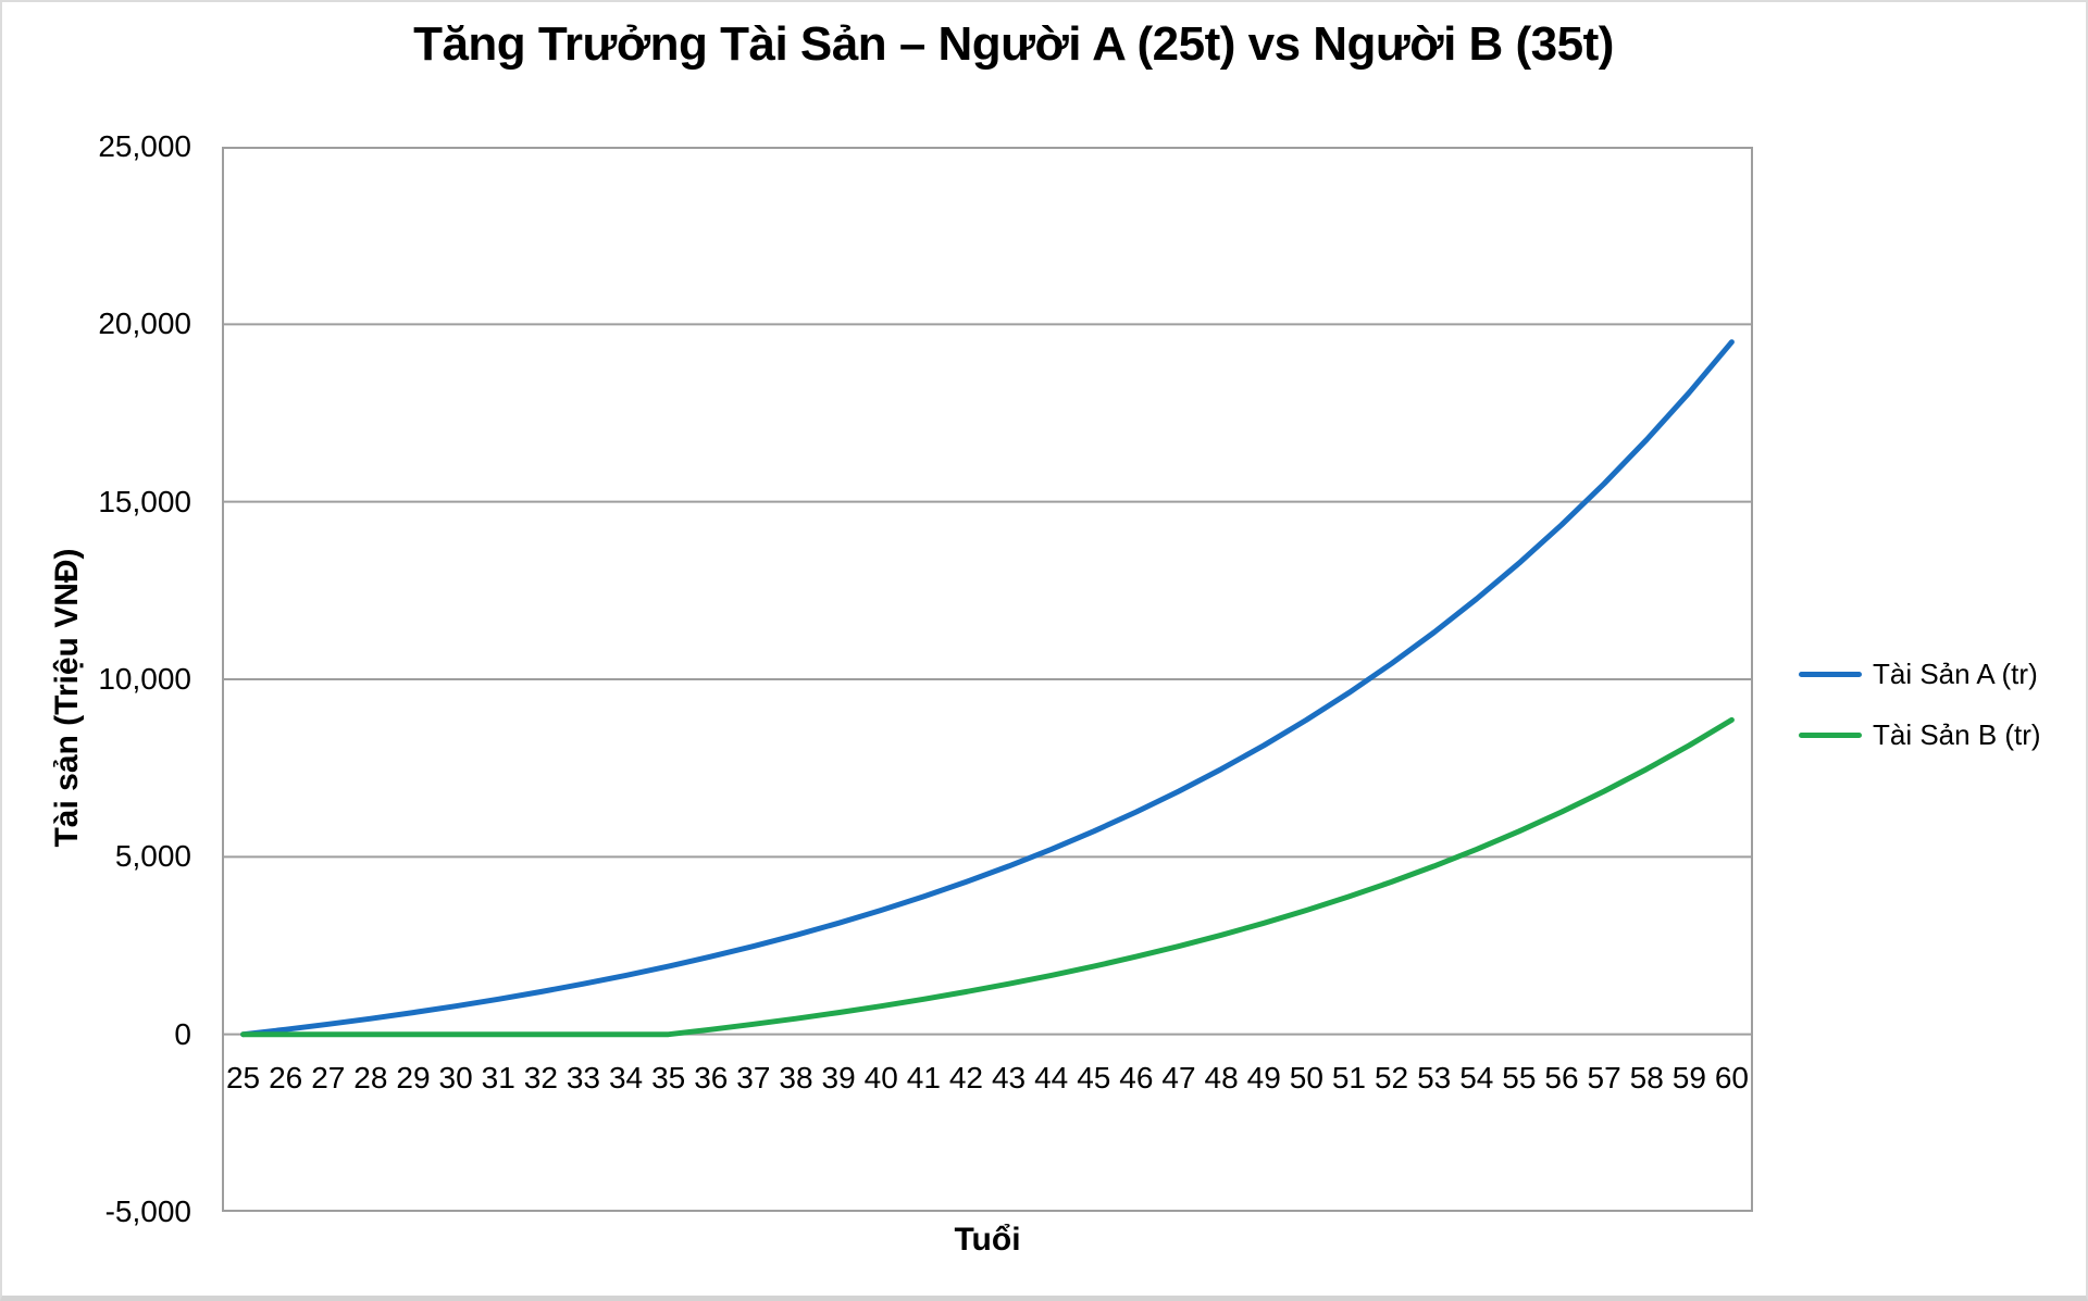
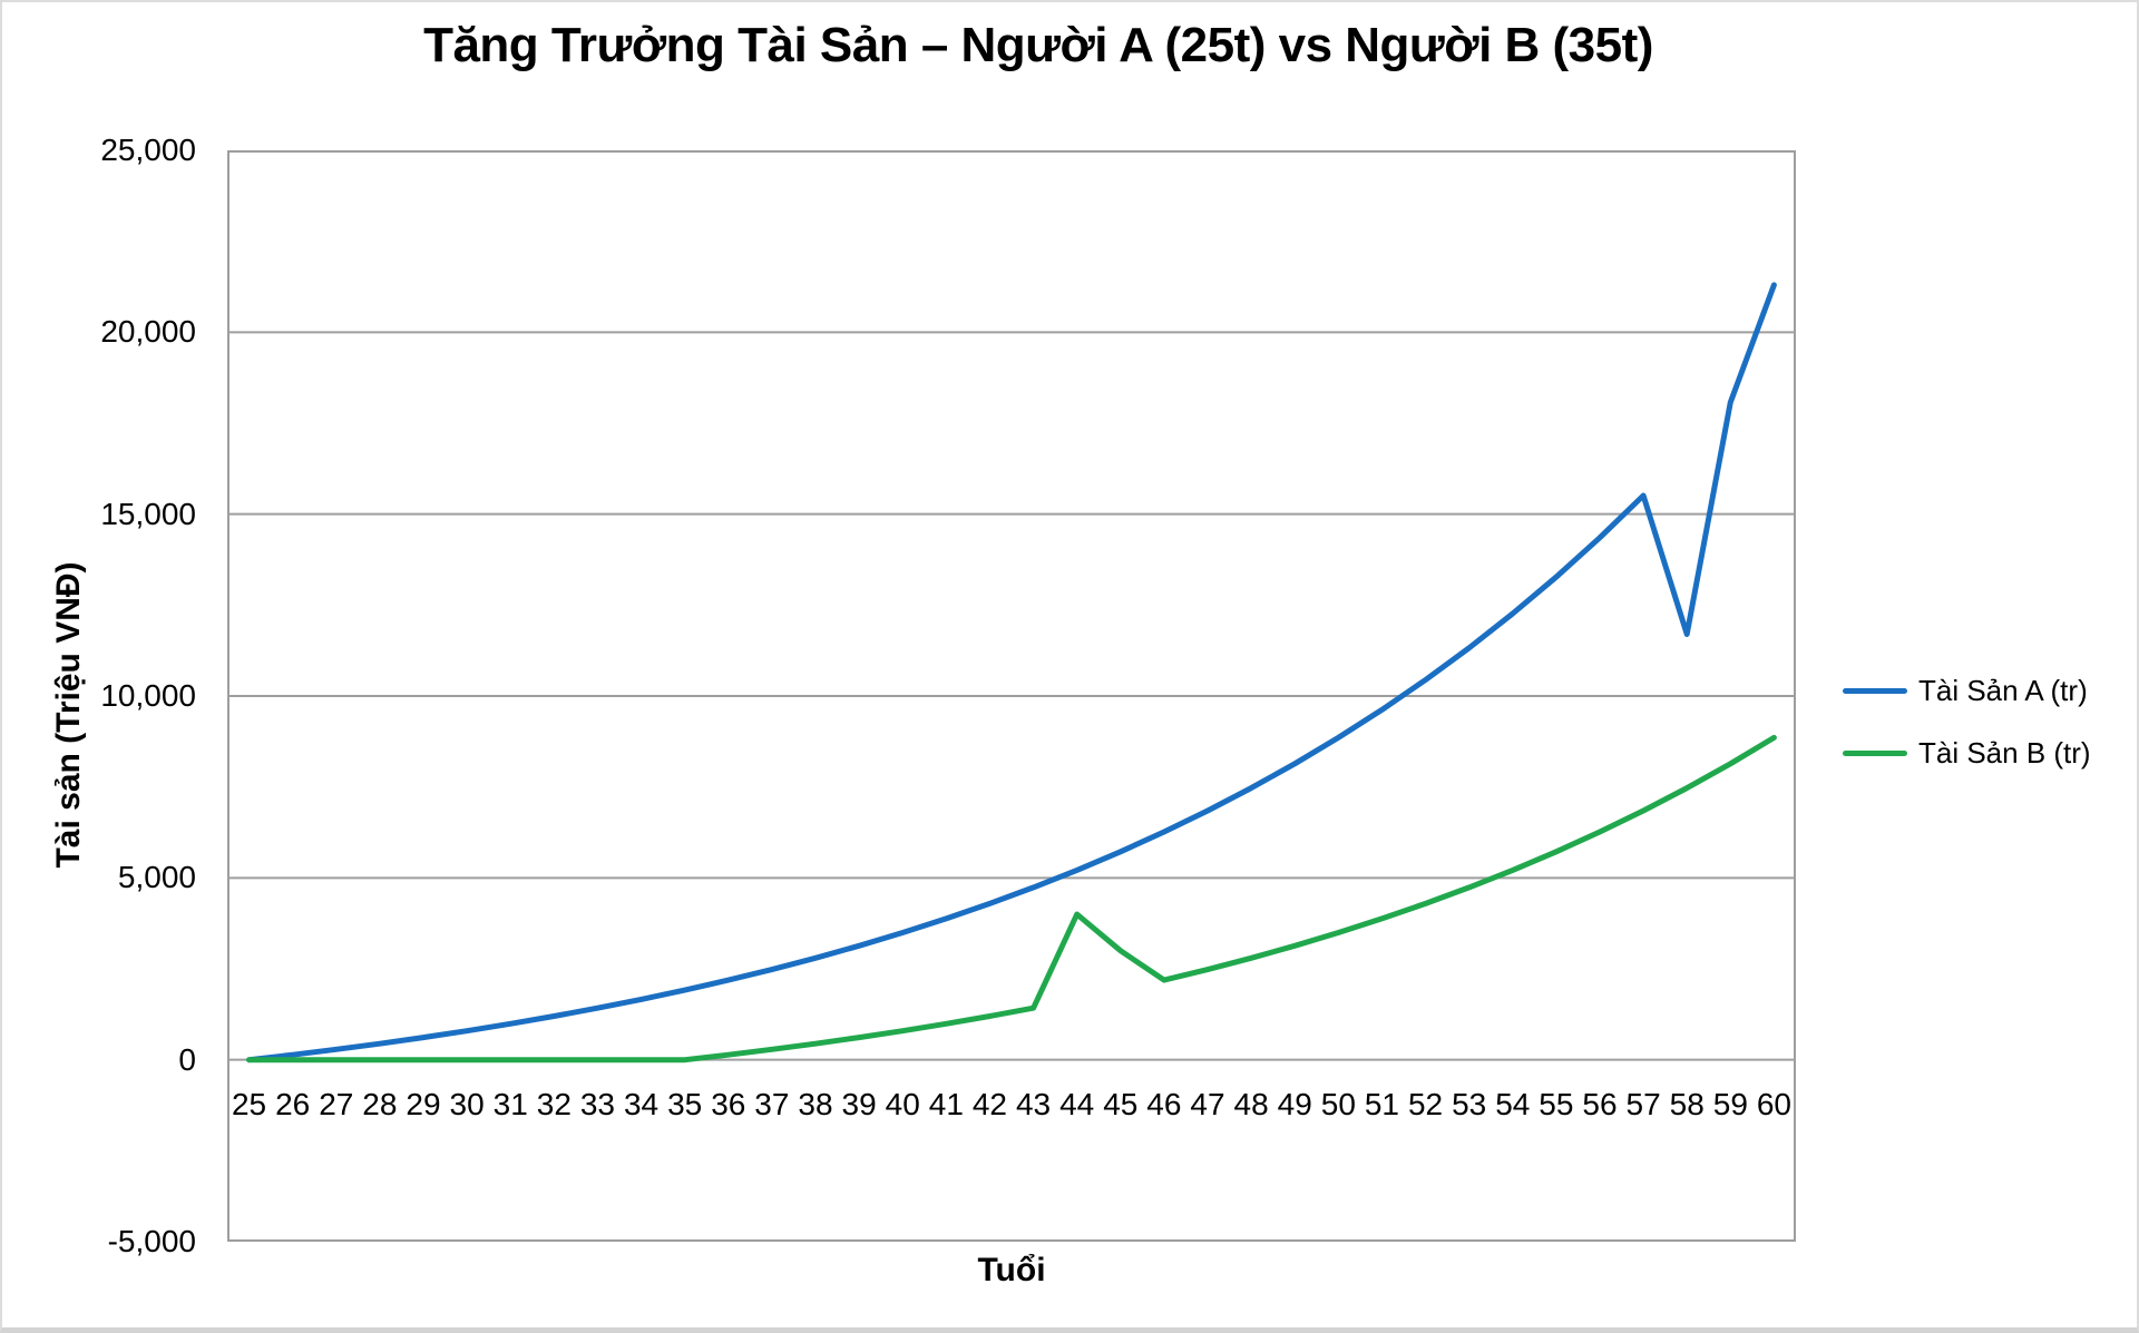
Tài Sản B (tr)/44: 1700 -> 4000
Tài Sản B (tr)/45: 1900 -> 3000
Tài Sản A (tr)/58: 16700 -> 11700
Tài Sản A (tr)/60: 19500 -> 21300
